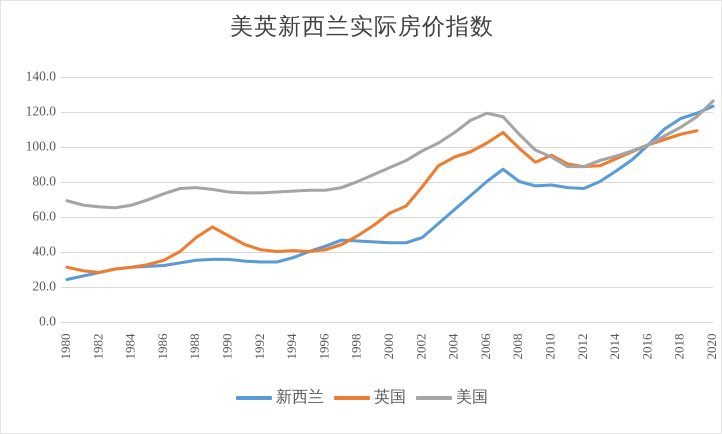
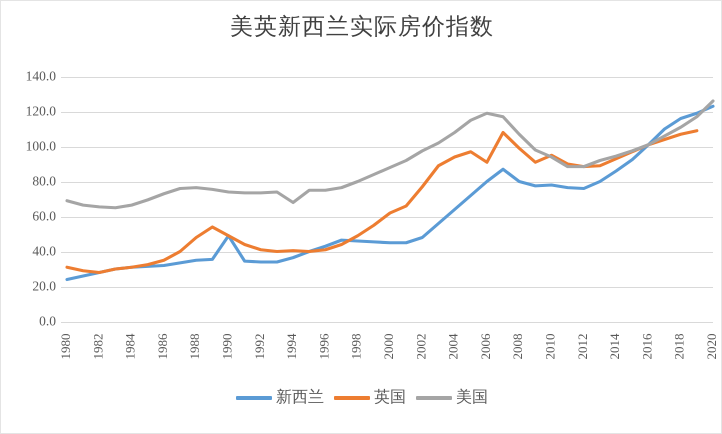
新西兰/1990: 36 -> 49
美国/1994: 74 -> 68
英国/2006: 102 -> 91
